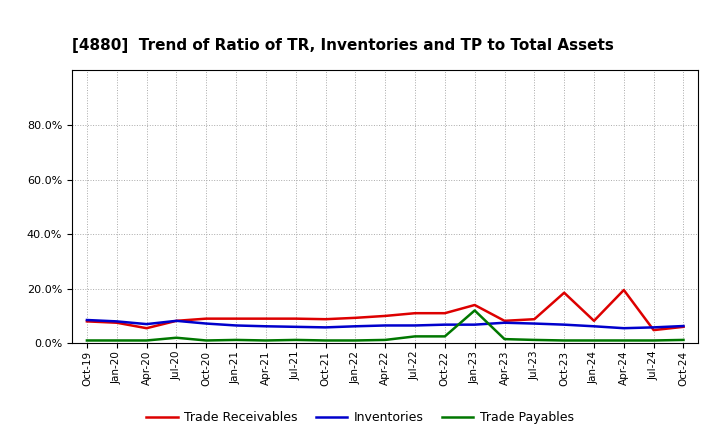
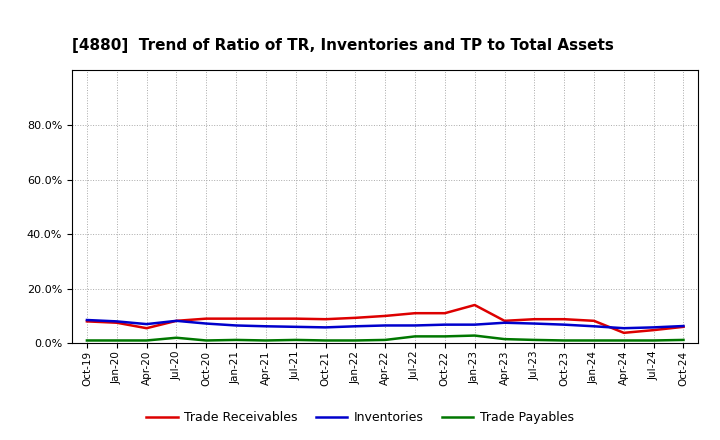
Trade Payables/Jan-23: 12.0% -> 2.8%
Trade Receivables/Oct-23: 18.5% -> 8.8%
Trade Receivables/Apr-24: 19.5% -> 3.8%
